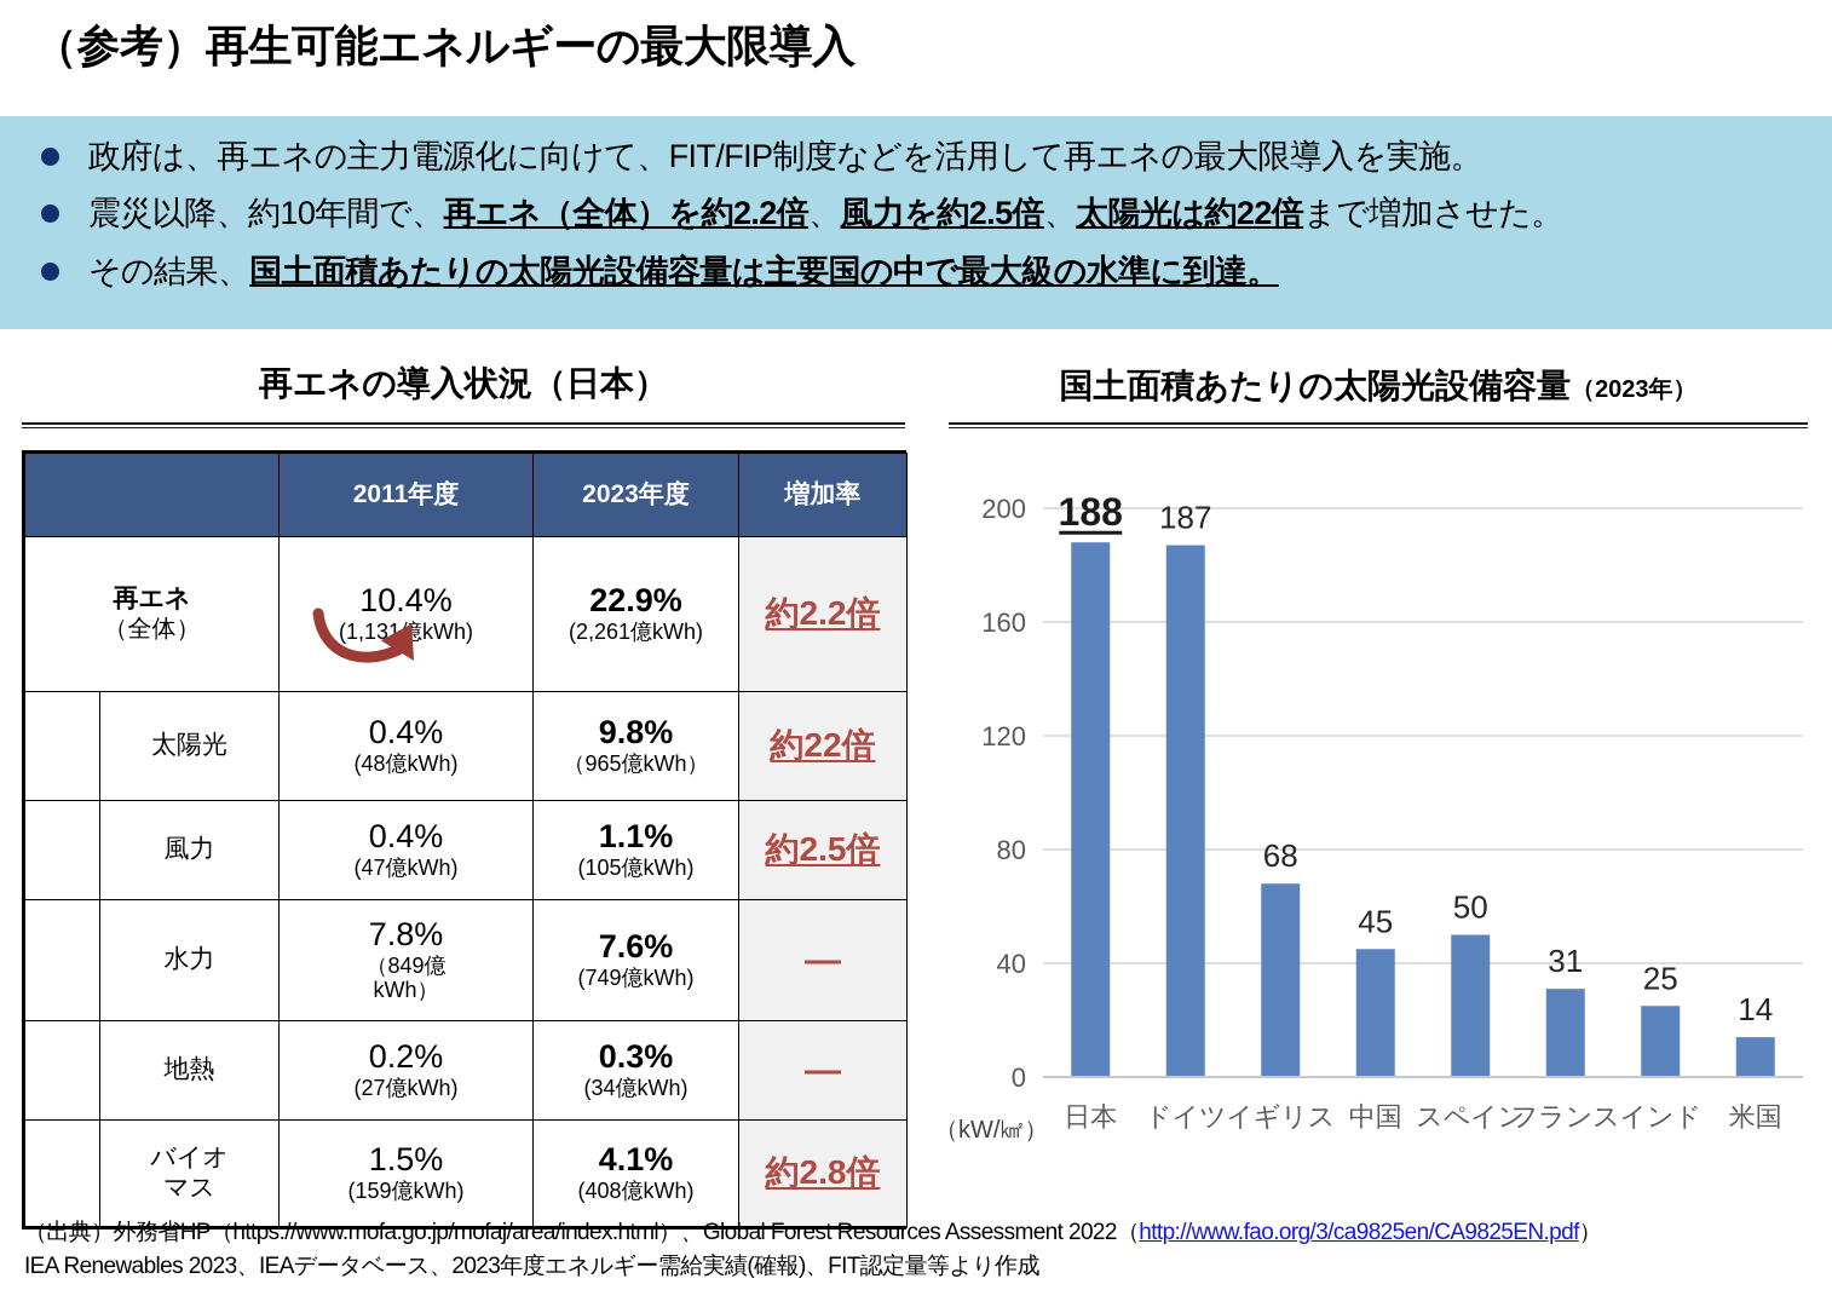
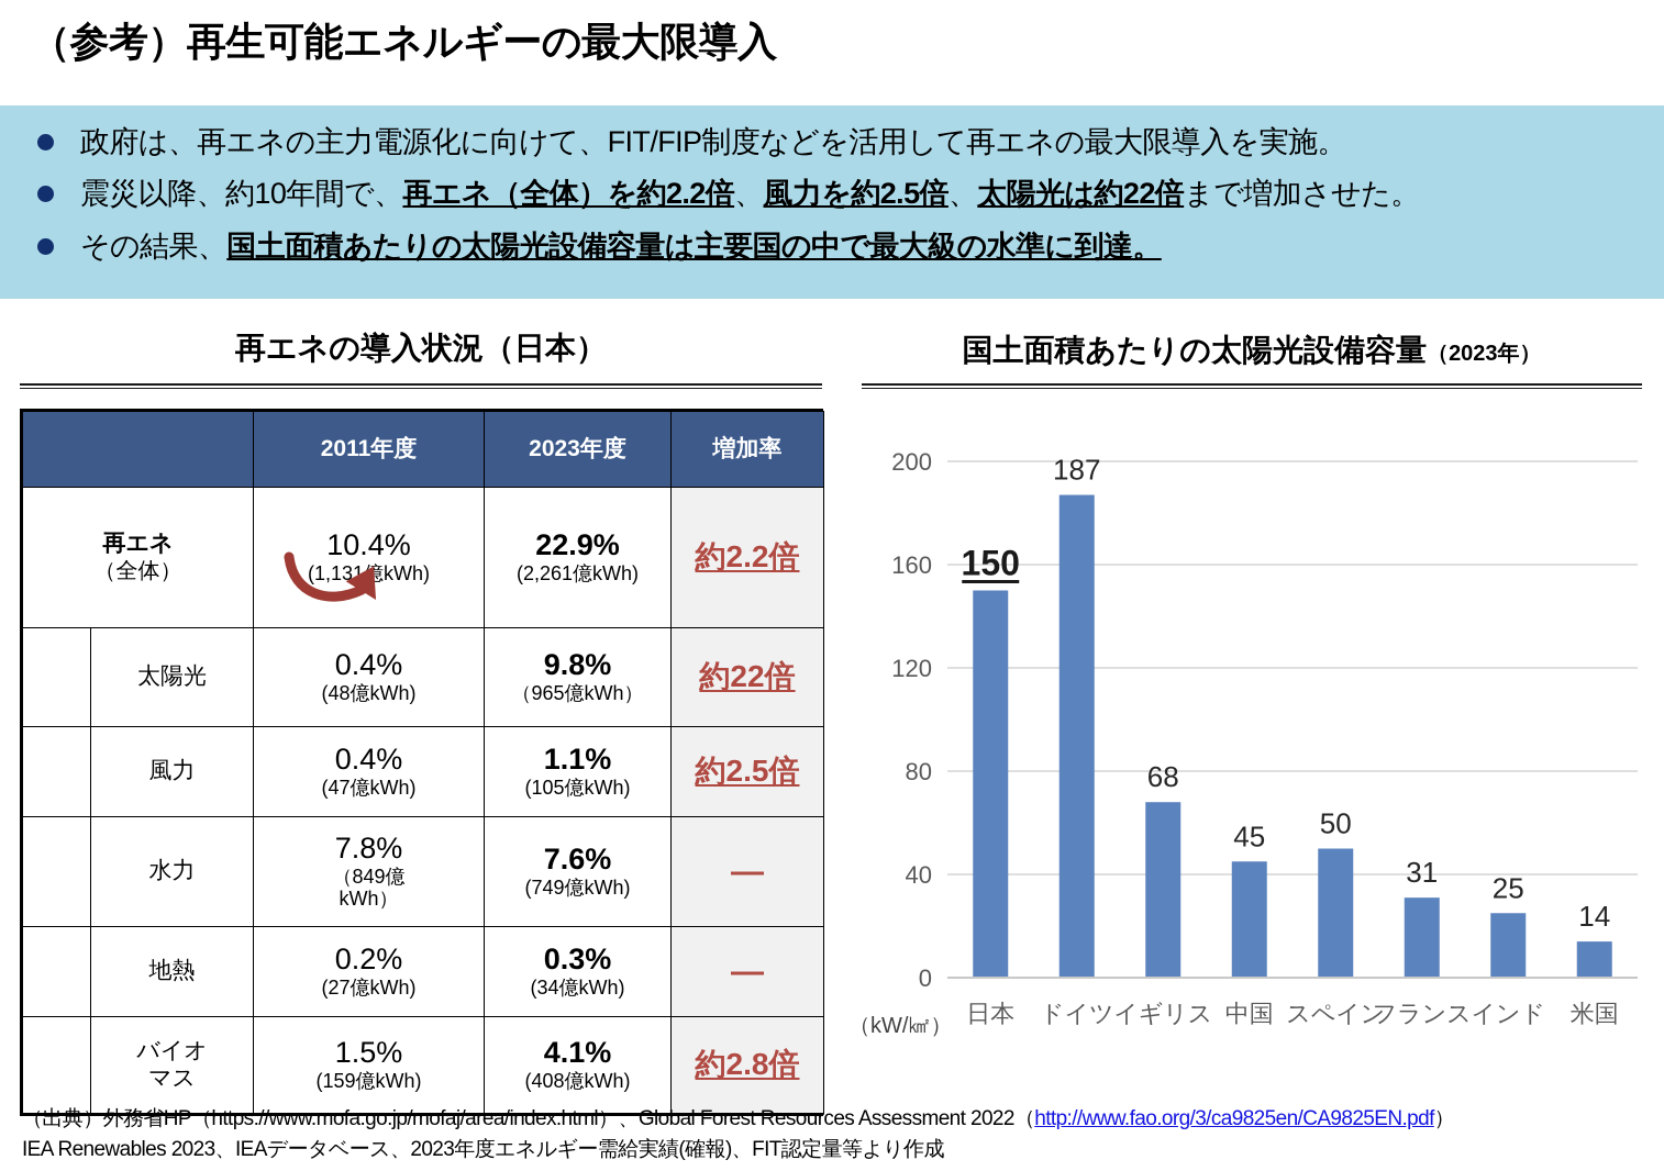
日本: 188 -> 150
